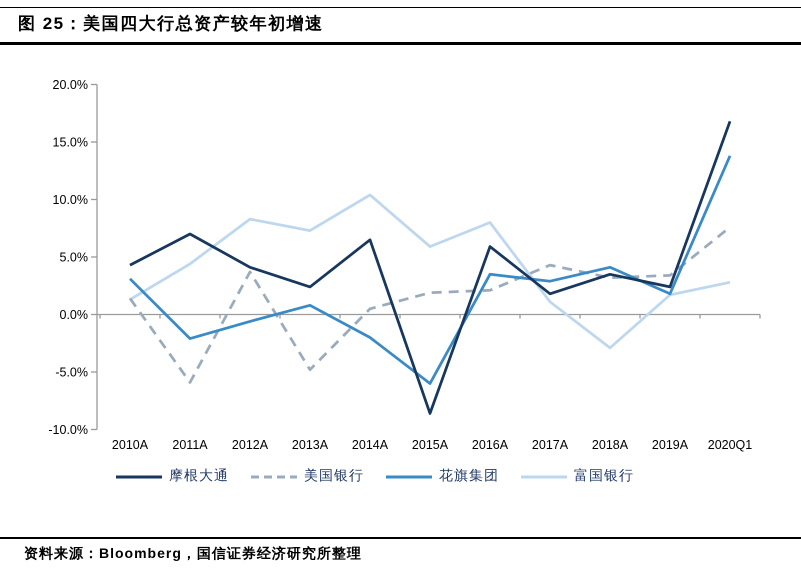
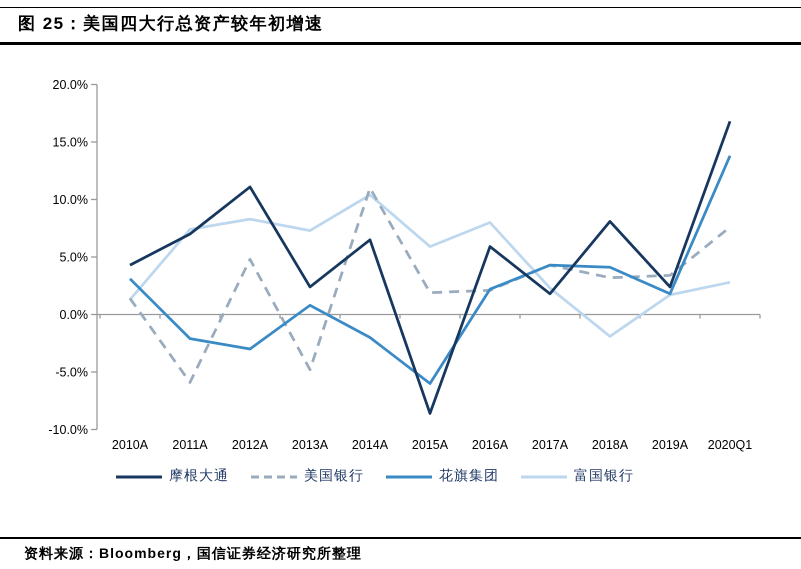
富国银行/2011A: 4.4% -> 7.4%
摩根大通/2012A: 4.1% -> 11.1%
美国银行/2012A: 3.7% -> 4.8%
花旗集团/2012A: -0.6% -> -3.0%
美国银行/2014A: 0.5% -> 11.0%
花旗集团/2016A: 3.5% -> 2.2%
花旗集团/2017A: 2.9% -> 4.3%
富国银行/2017A: 1.1% -> 2.3%
摩根大通/2018A: 3.5% -> 8.1%
富国银行/2018A: -2.9% -> -1.9%
